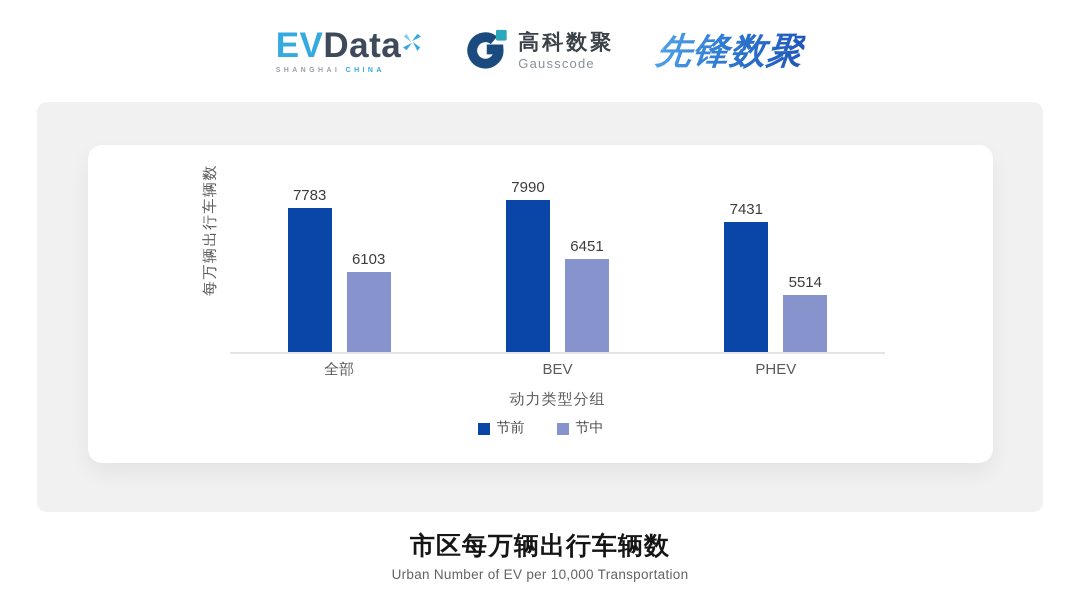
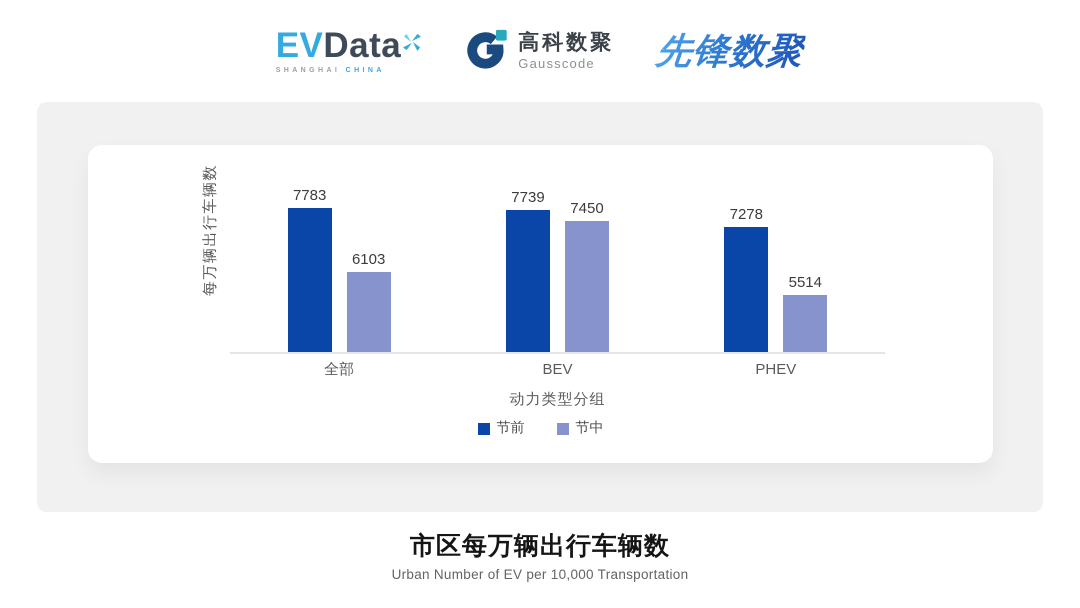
节前/BEV: 7990 -> 7739
节中/BEV: 6451 -> 7450
节前/PHEV: 7431 -> 7278
